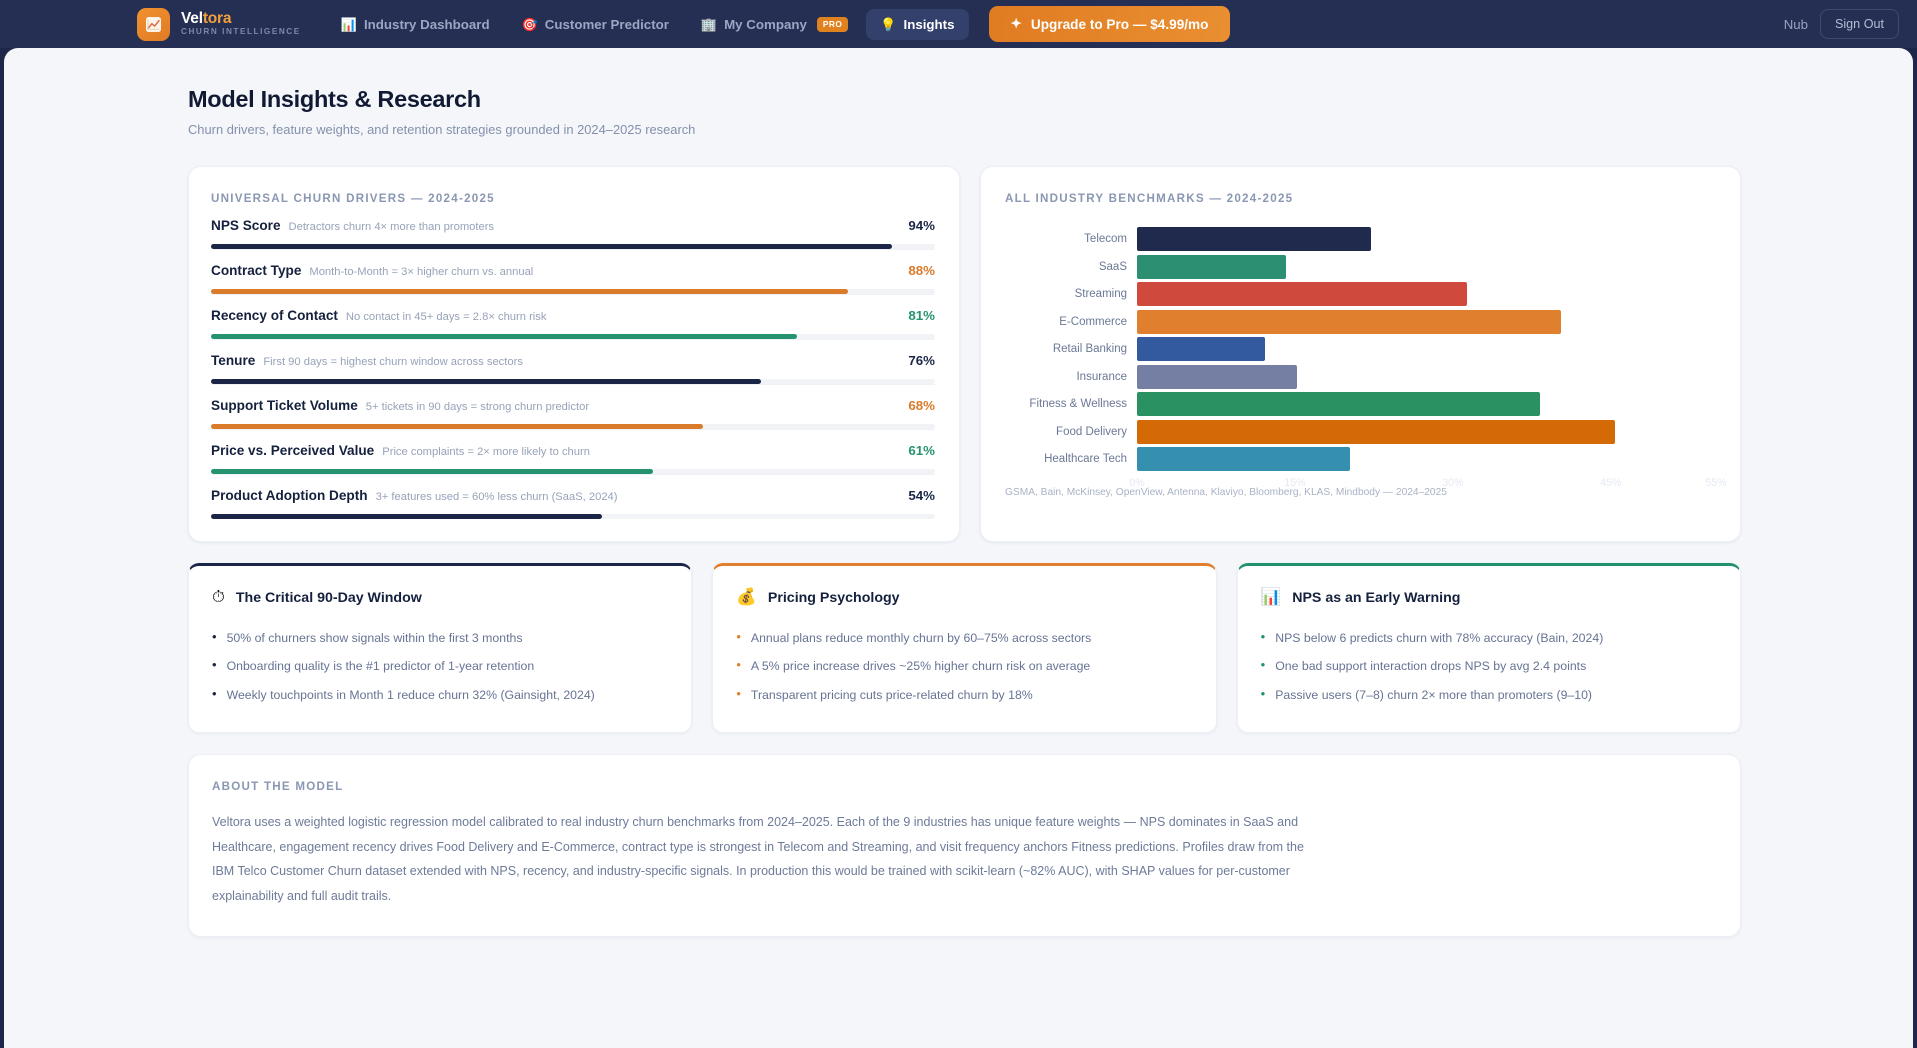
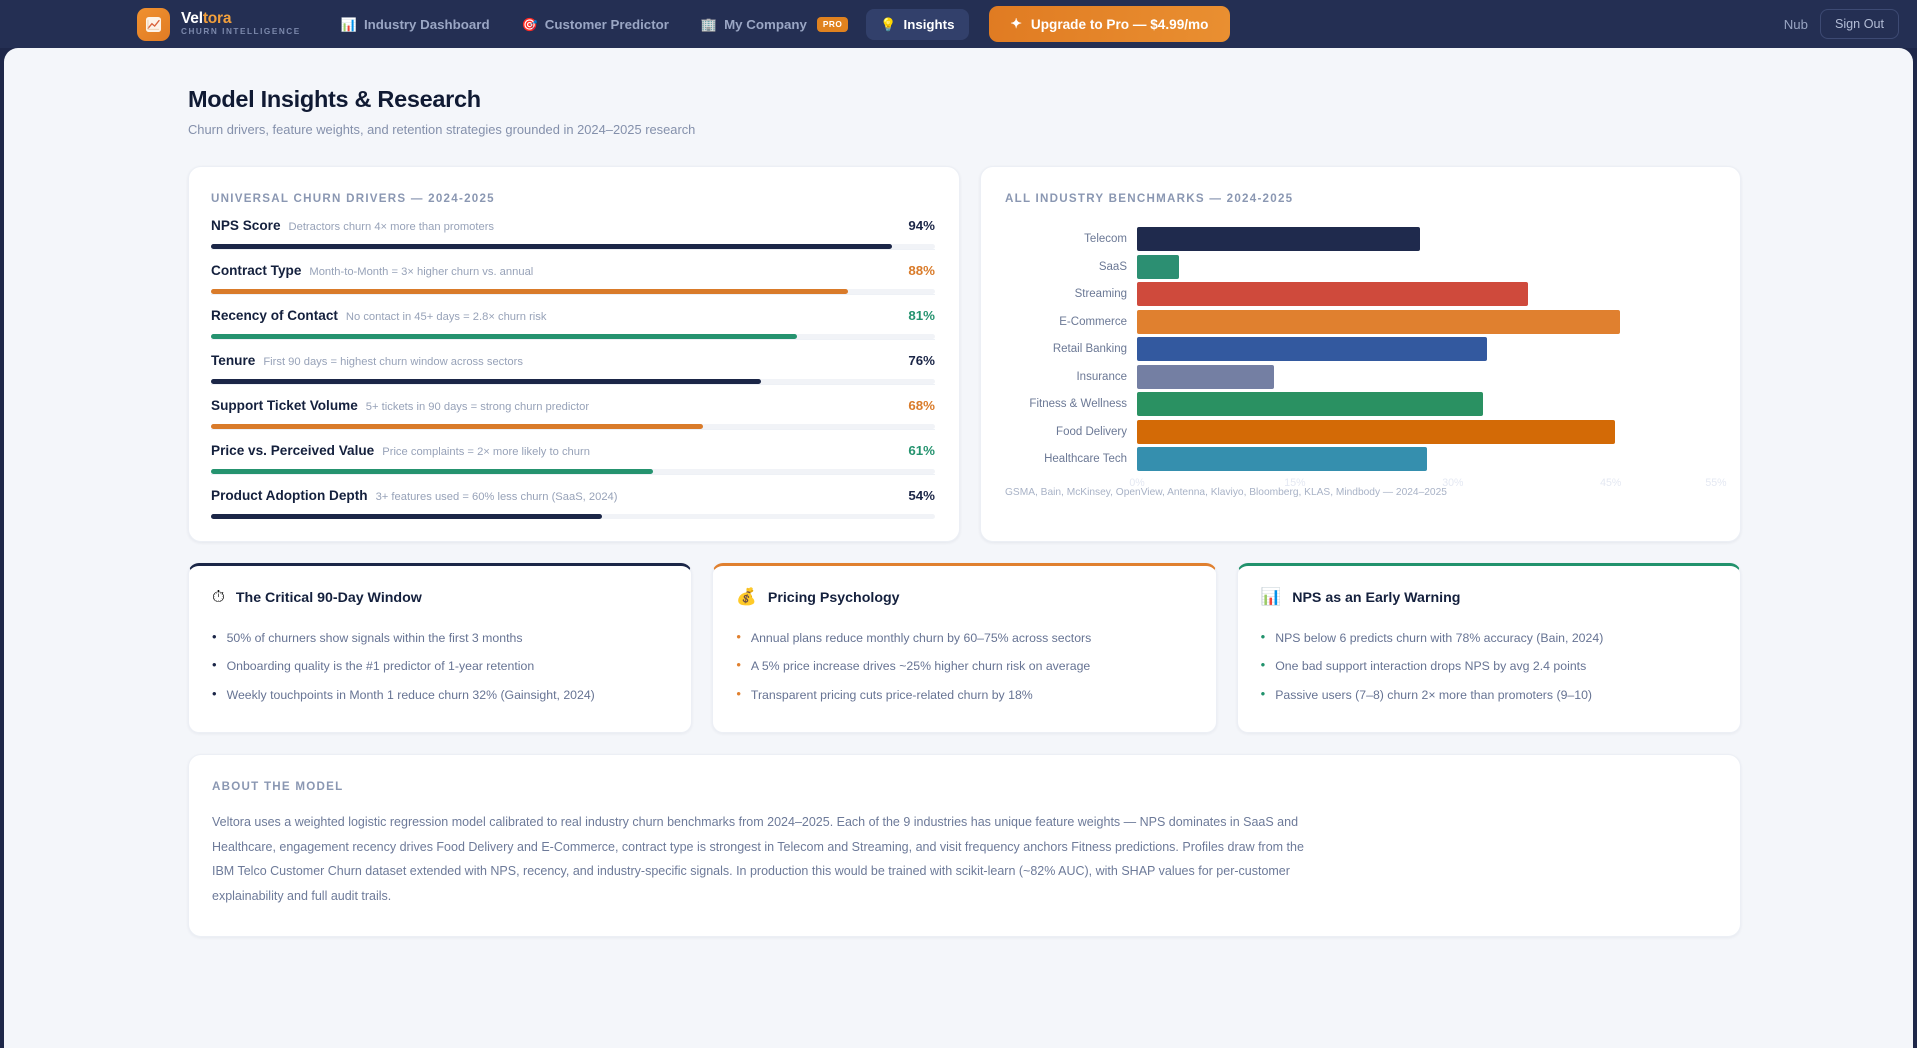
Telecom: 22.2% -> 26.9%
SaaS: 14.2% -> 4.0%
Streaming: 31.3% -> 37.1%
E-Commerce: 40.3% -> 45.9%
Retail Banking: 12.2% -> 33.2%
Insurance: 15.2% -> 13.0%
Fitness & Wellness: 38.3% -> 32.9%
Healthcare Tech: 20.2% -> 27.5%
